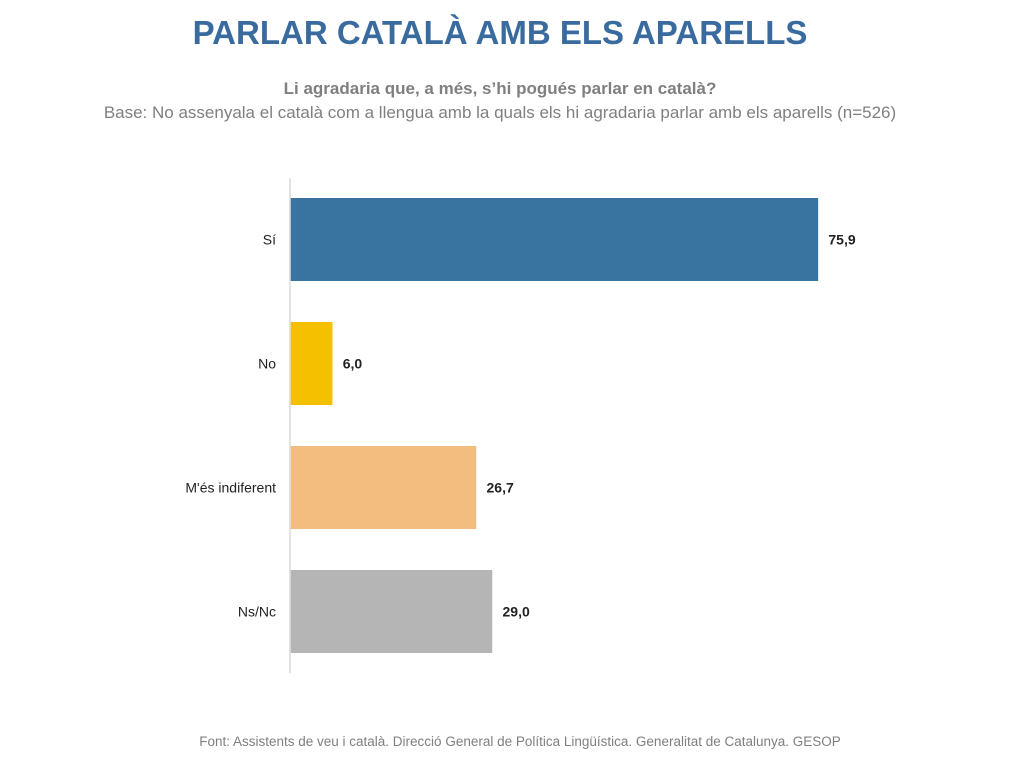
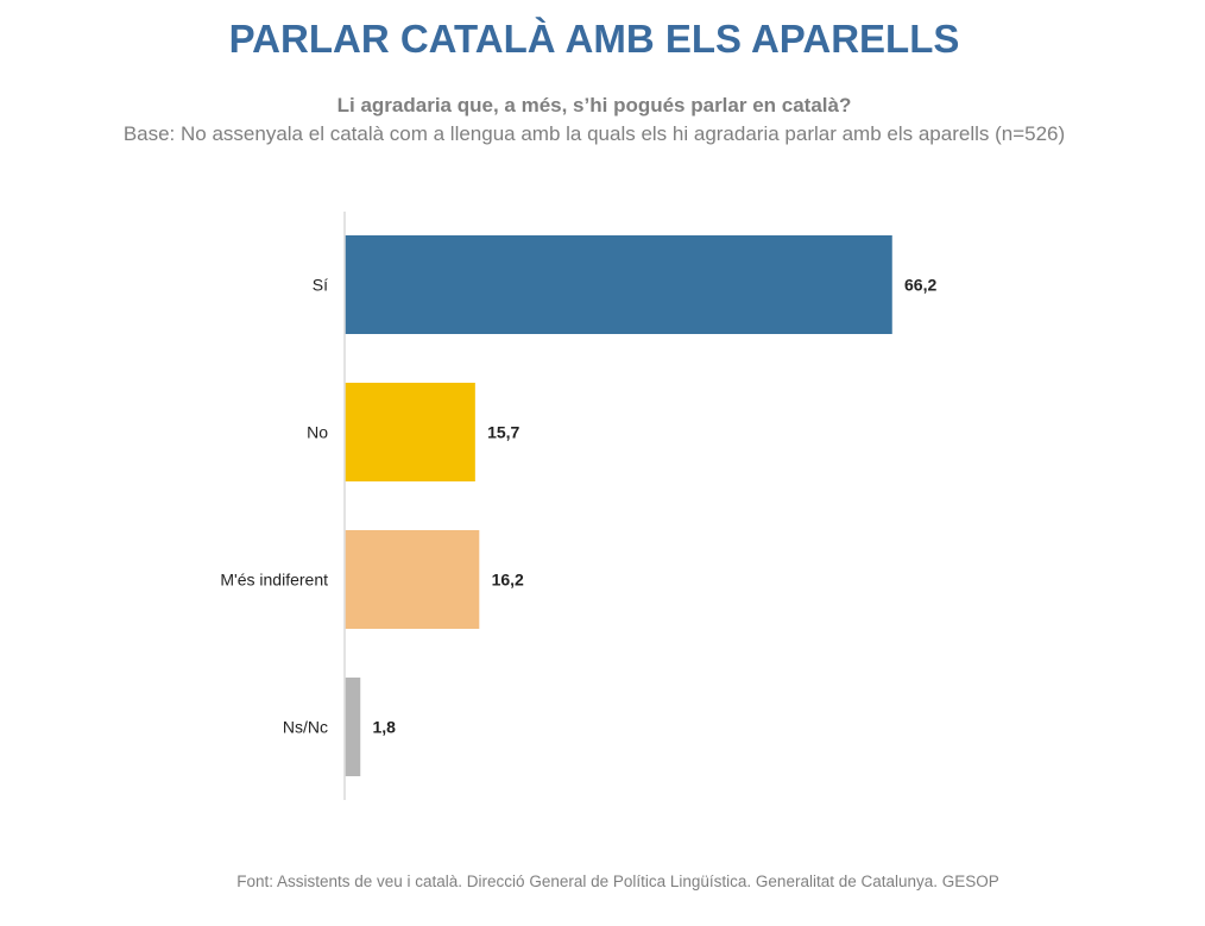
Sí: 75,9 -> 66,2
No: 6,0 -> 15,7
M'és indiferent: 26,7 -> 16,2
Ns/Nc: 29,0 -> 1,8
